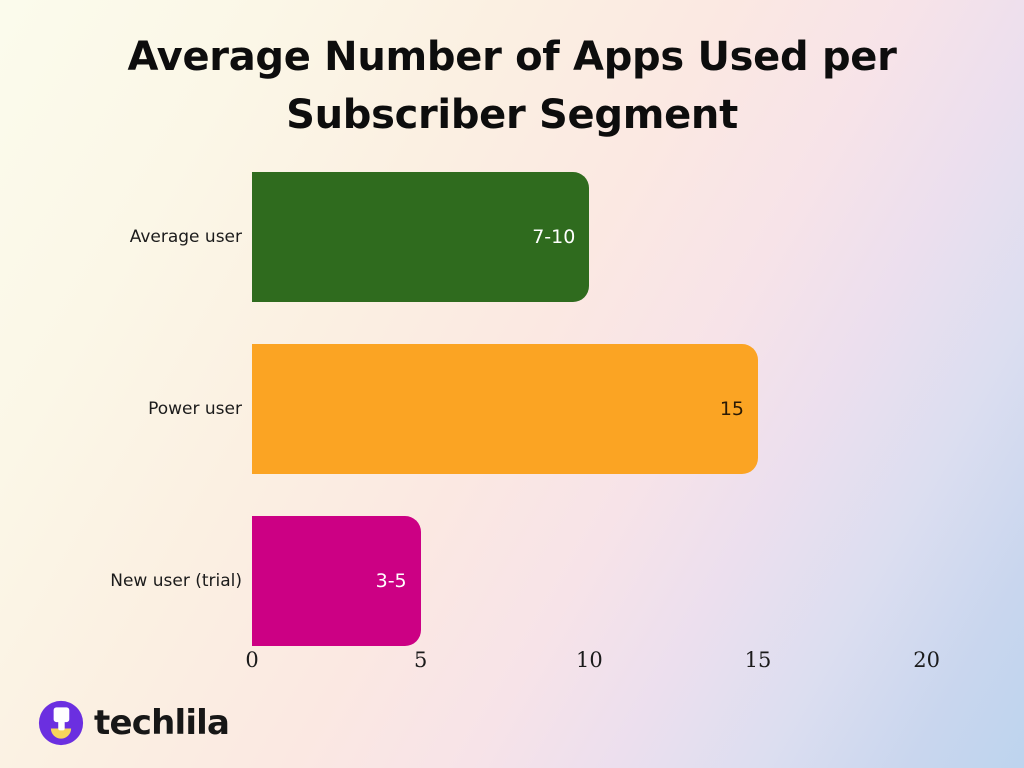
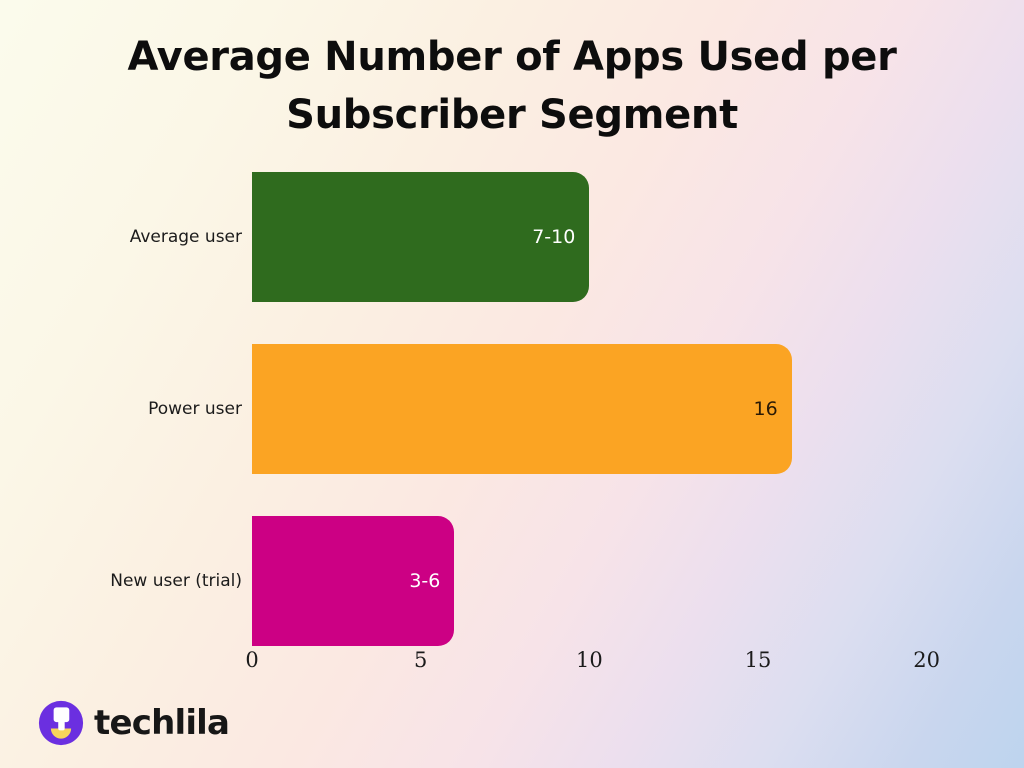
Power user: 15 -> 16
New user (trial): 5 -> 6
